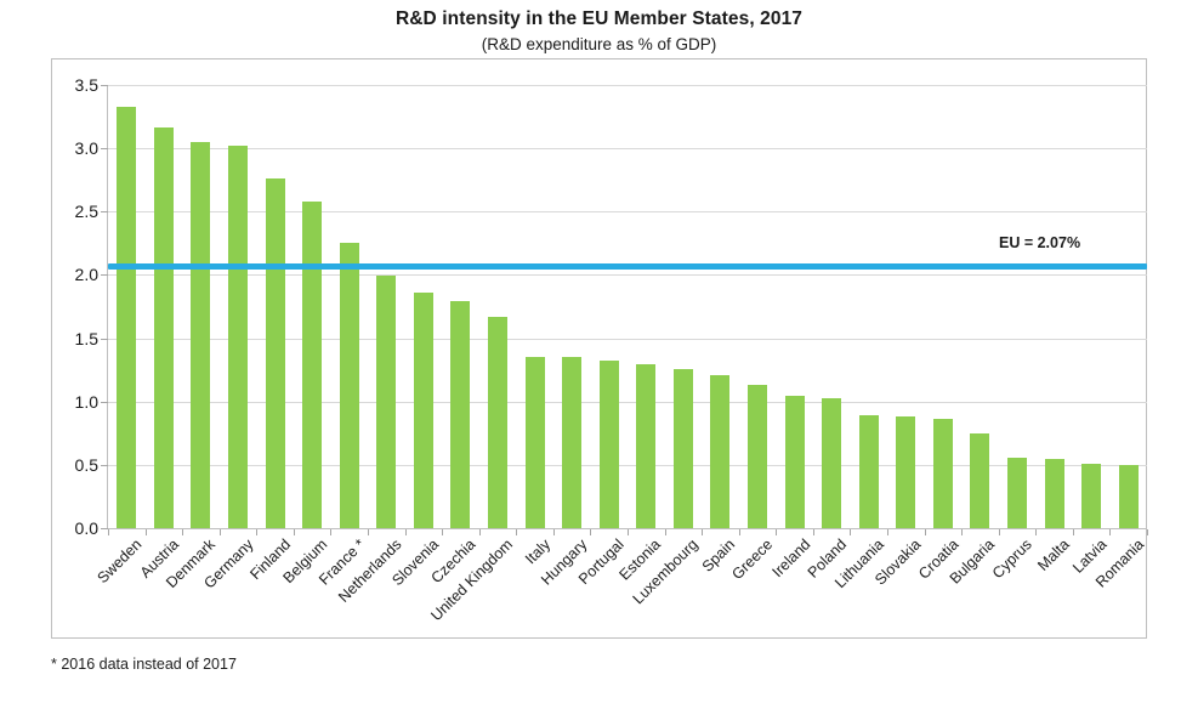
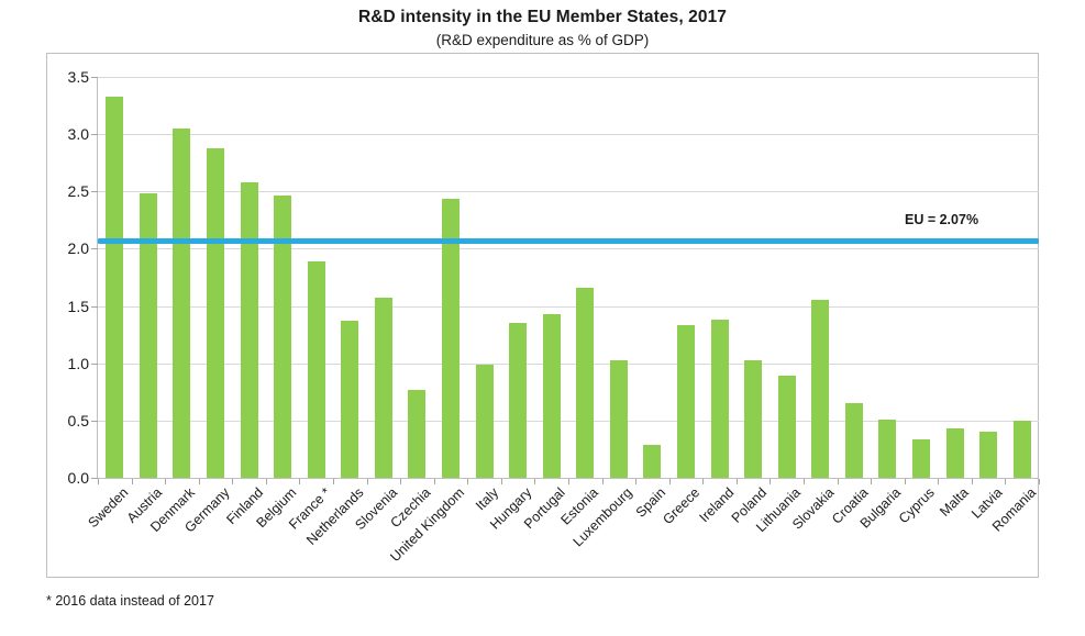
Austria: 3.16 -> 2.48
Germany: 3.02 -> 2.88
Finland: 2.76 -> 2.58
Belgium: 2.58 -> 2.46
France *: 2.25 -> 1.89
Netherlands: 1.99 -> 1.37
Slovenia: 1.86 -> 1.57
Czechia: 1.79 -> 0.77
United Kingdom: 1.67 -> 2.44
Italy: 1.35 -> 0.99
Portugal: 1.32 -> 1.43
Estonia: 1.29 -> 1.66
Luxembourg: 1.26 -> 1.03
Spain: 1.21 -> 0.29
Greece: 1.13 -> 1.33
Ireland: 1.05 -> 1.38
Slovakia: 0.88 -> 1.55
Croatia: 0.86 -> 0.65
Bulgaria: 0.75 -> 0.51
Cyprus: 0.56 -> 0.34
Malta: 0.55 -> 0.43
Latvia: 0.51 -> 0.40
